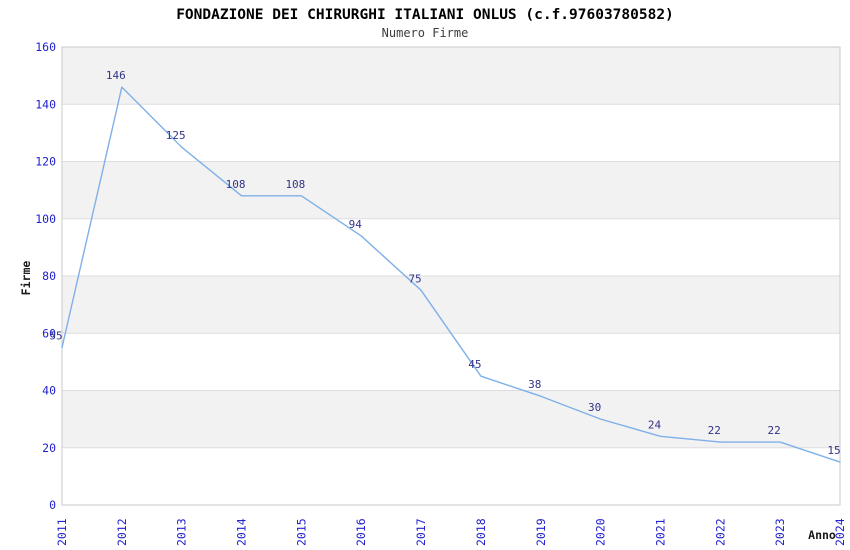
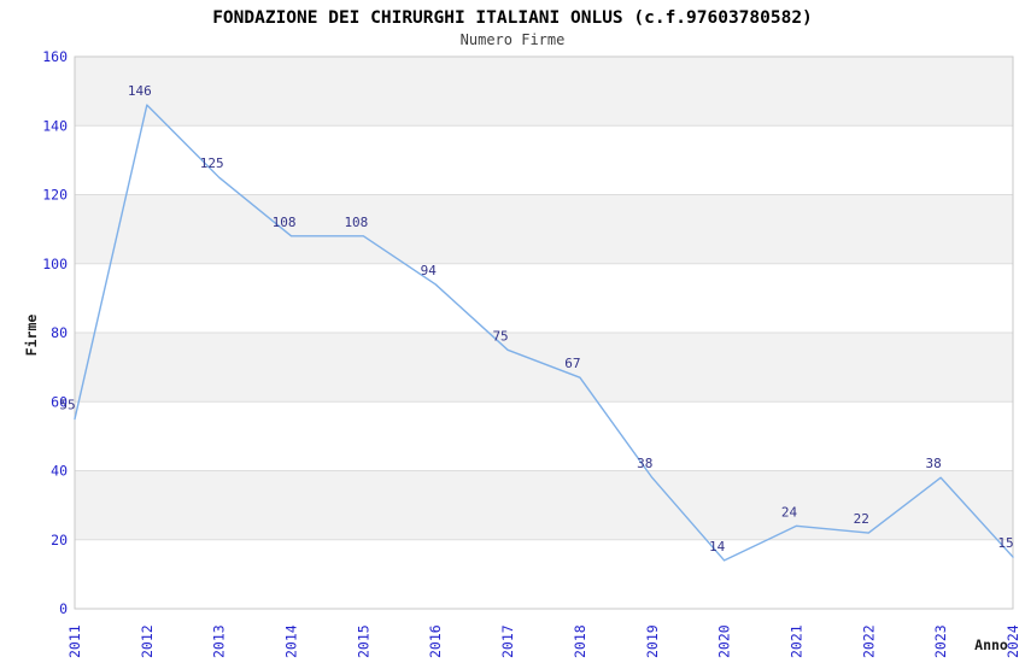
2018: 45 -> 67
2020: 30 -> 14
2023: 22 -> 38
